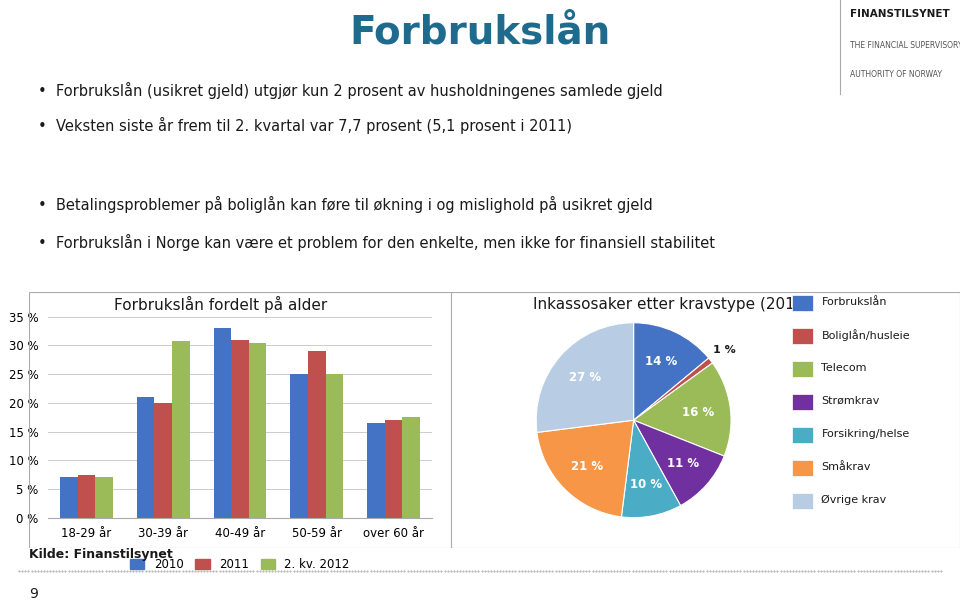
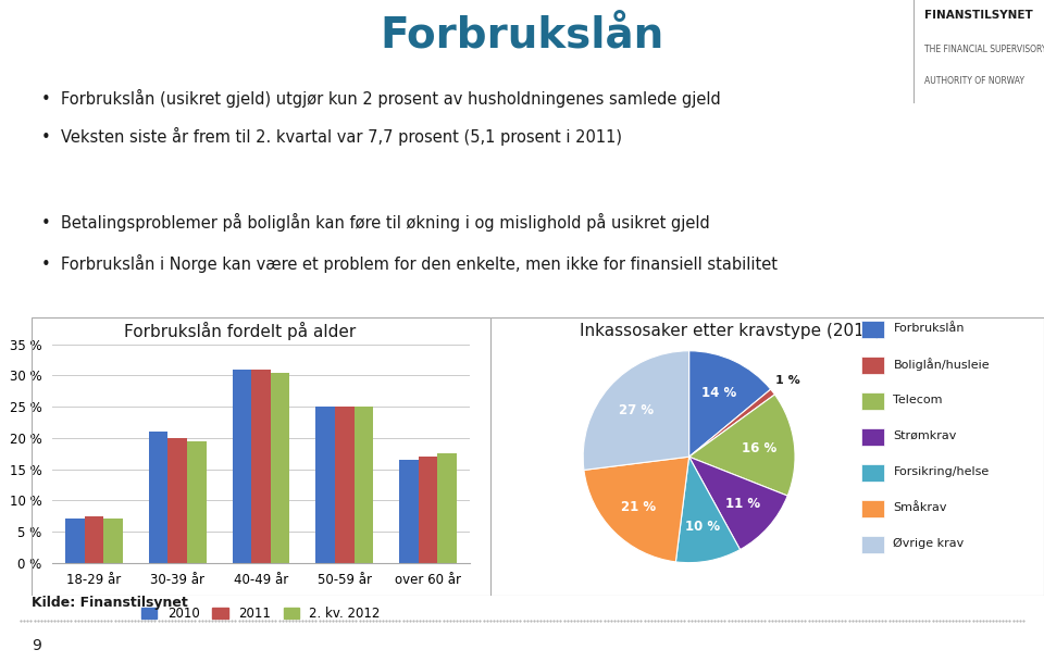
2. kv. 2012/30-39 år: 30.8 % -> 19.5 %
2010/40-49 år: 33.0 % -> 31.0 %
2011/50-59 år: 29.0 % -> 25.0 %
